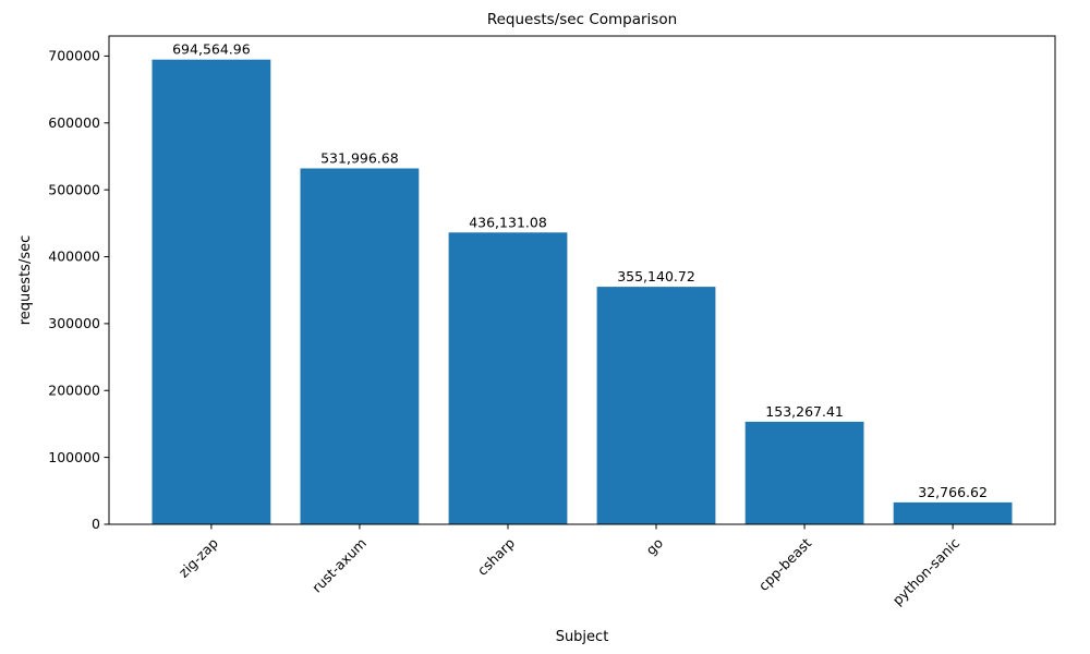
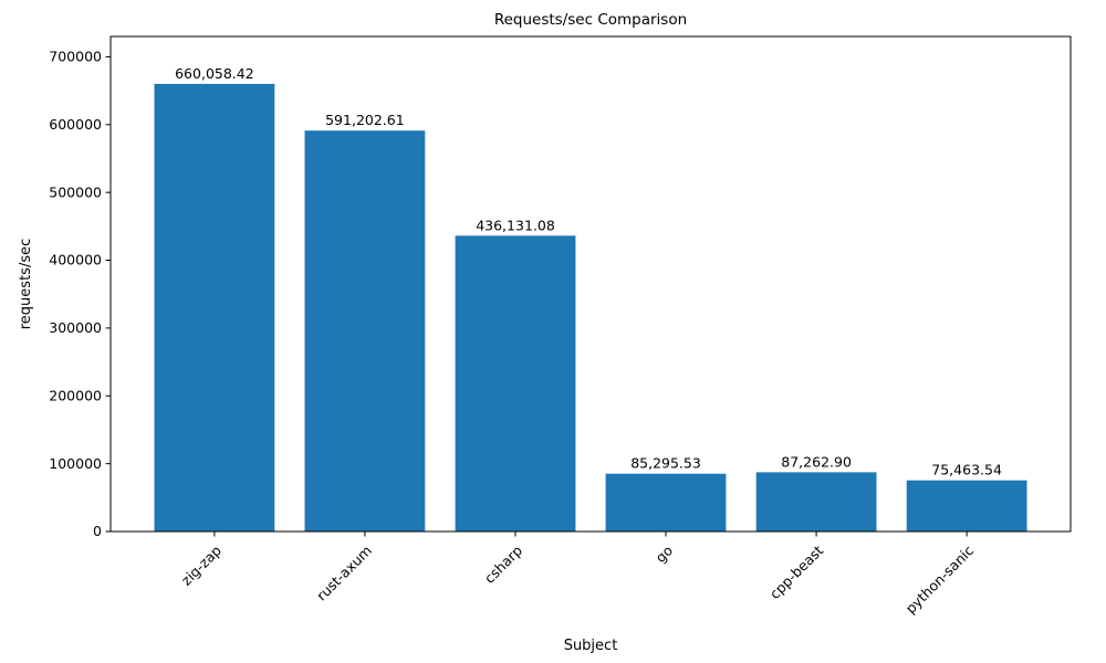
zig-zap: 694,564.96 -> 660,058.42
rust-axum: 531,996.68 -> 591,202.61
go: 355,140.72 -> 85,295.53
cpp-beast: 153,267.41 -> 87,262.90
python-sanic: 32,766.62 -> 75,463.54
